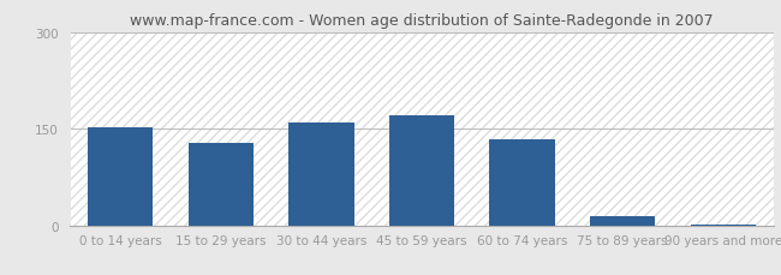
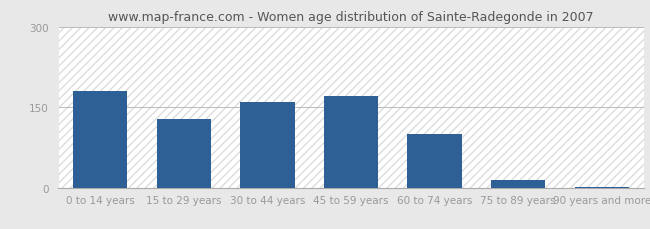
0 to 14 years: 152 -> 180
60 to 74 years: 133 -> 100
